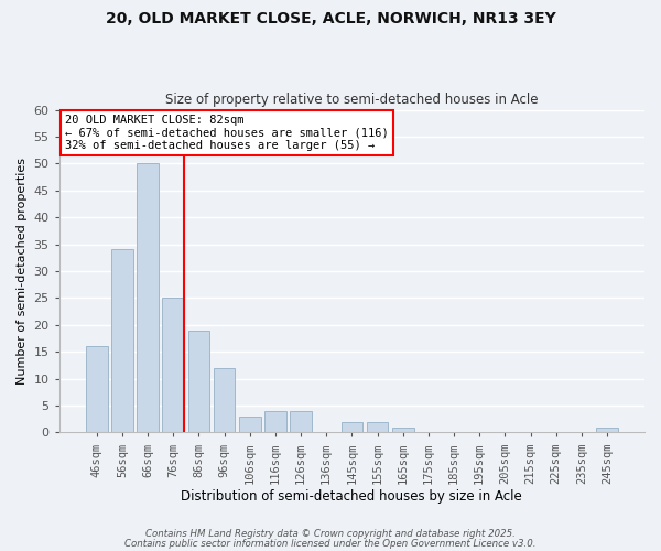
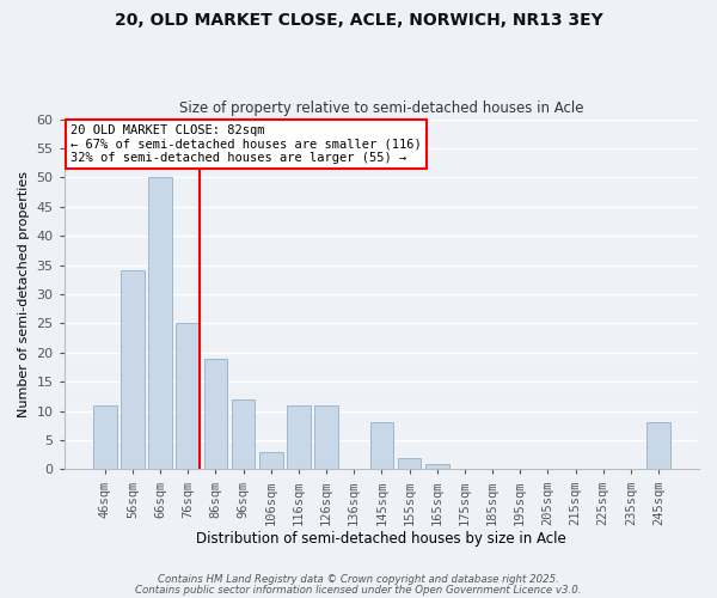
46sqm: 16 -> 11
116sqm: 4 -> 11
126sqm: 4 -> 11
145sqm: 2 -> 8
245sqm: 1 -> 8
